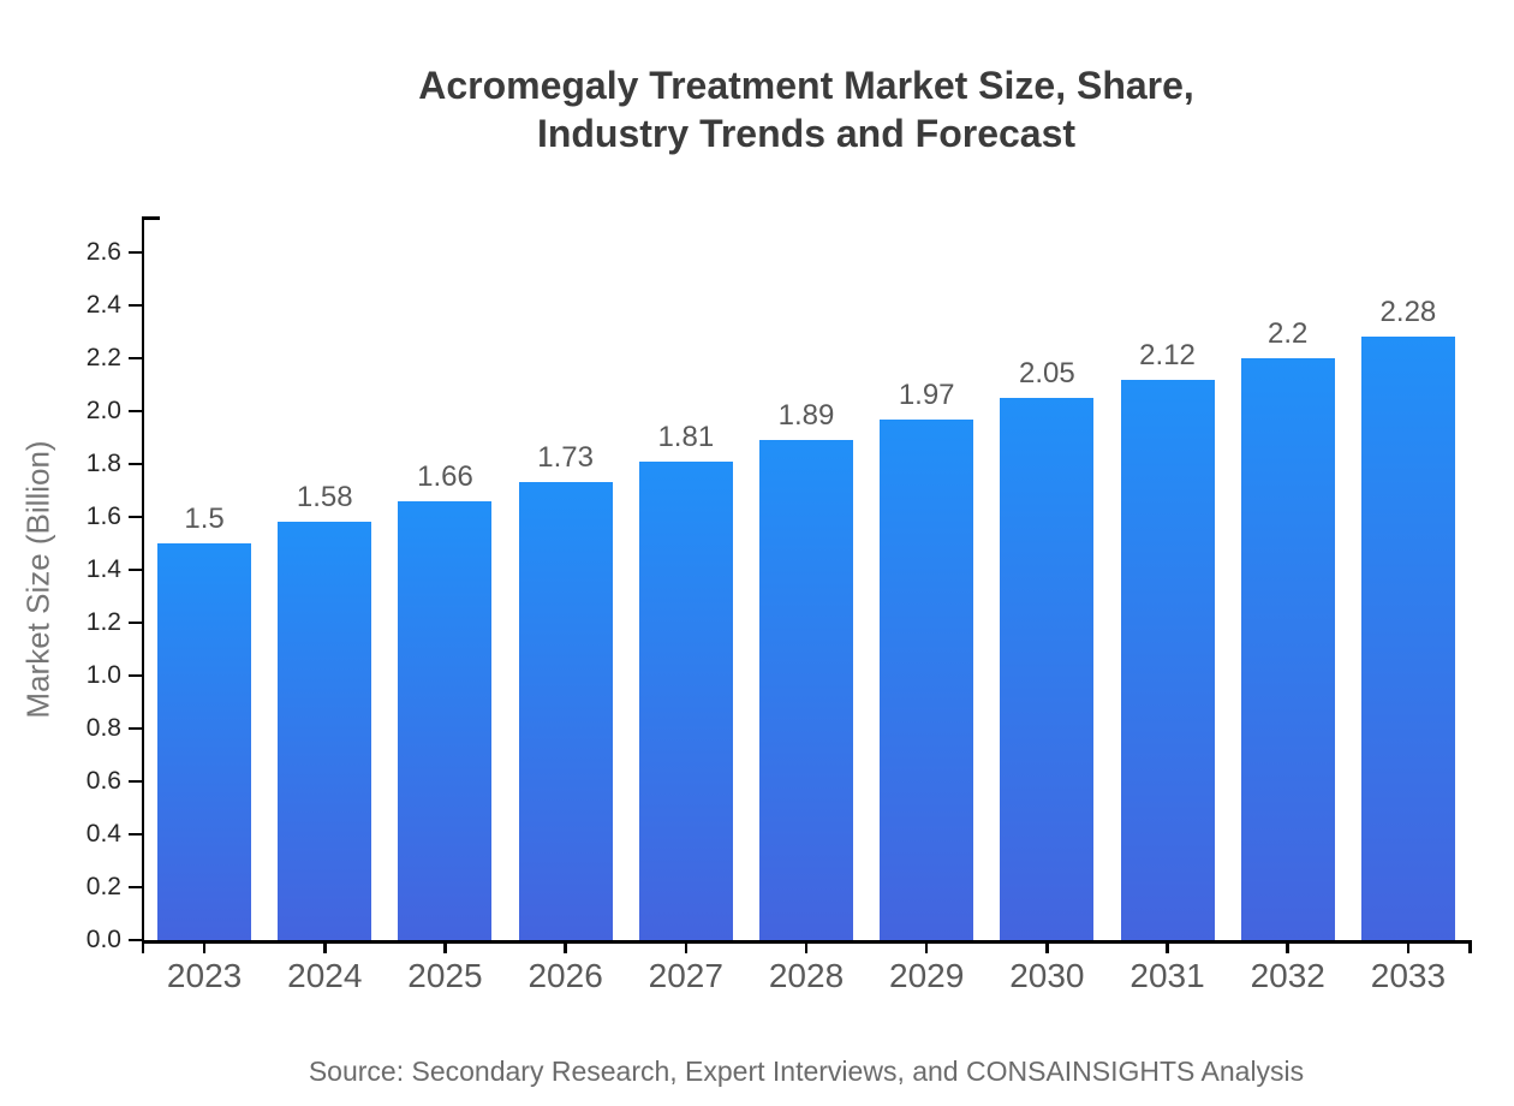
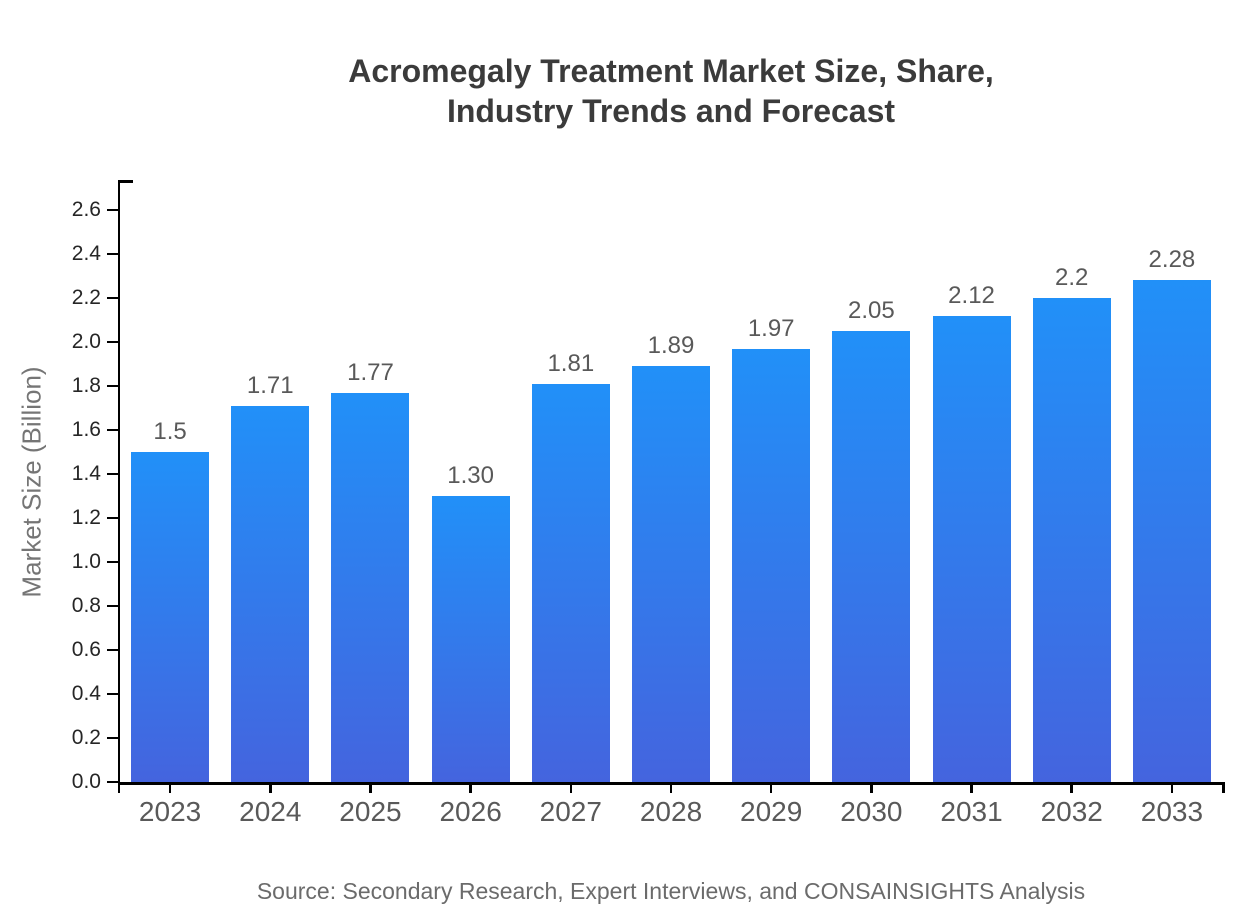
2024: 1.58 -> 1.71
2025: 1.66 -> 1.77
2026: 1.73 -> 1.30
